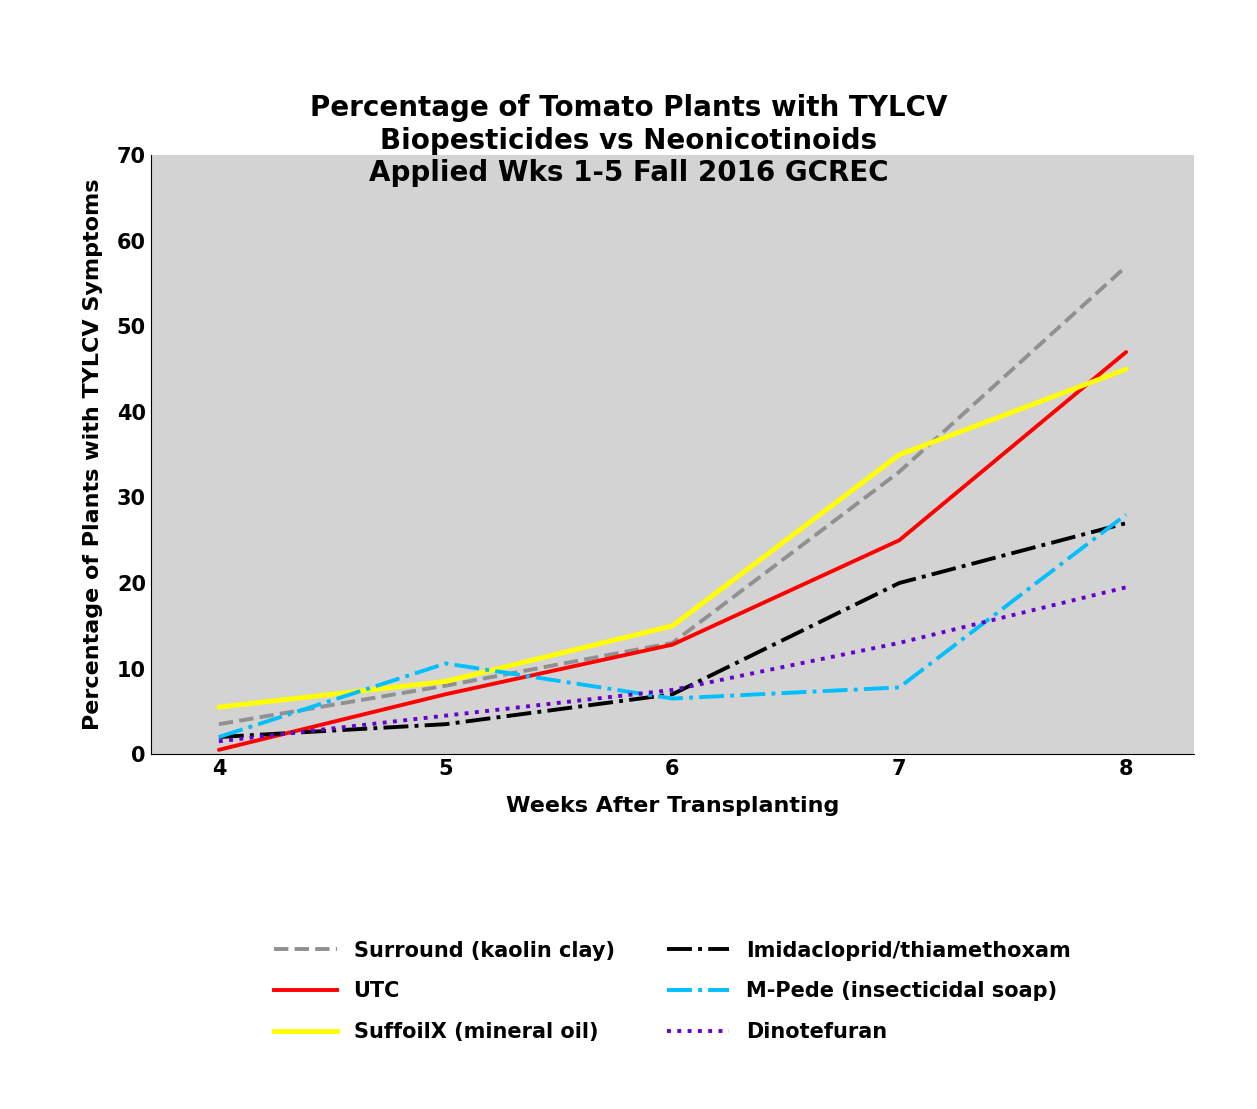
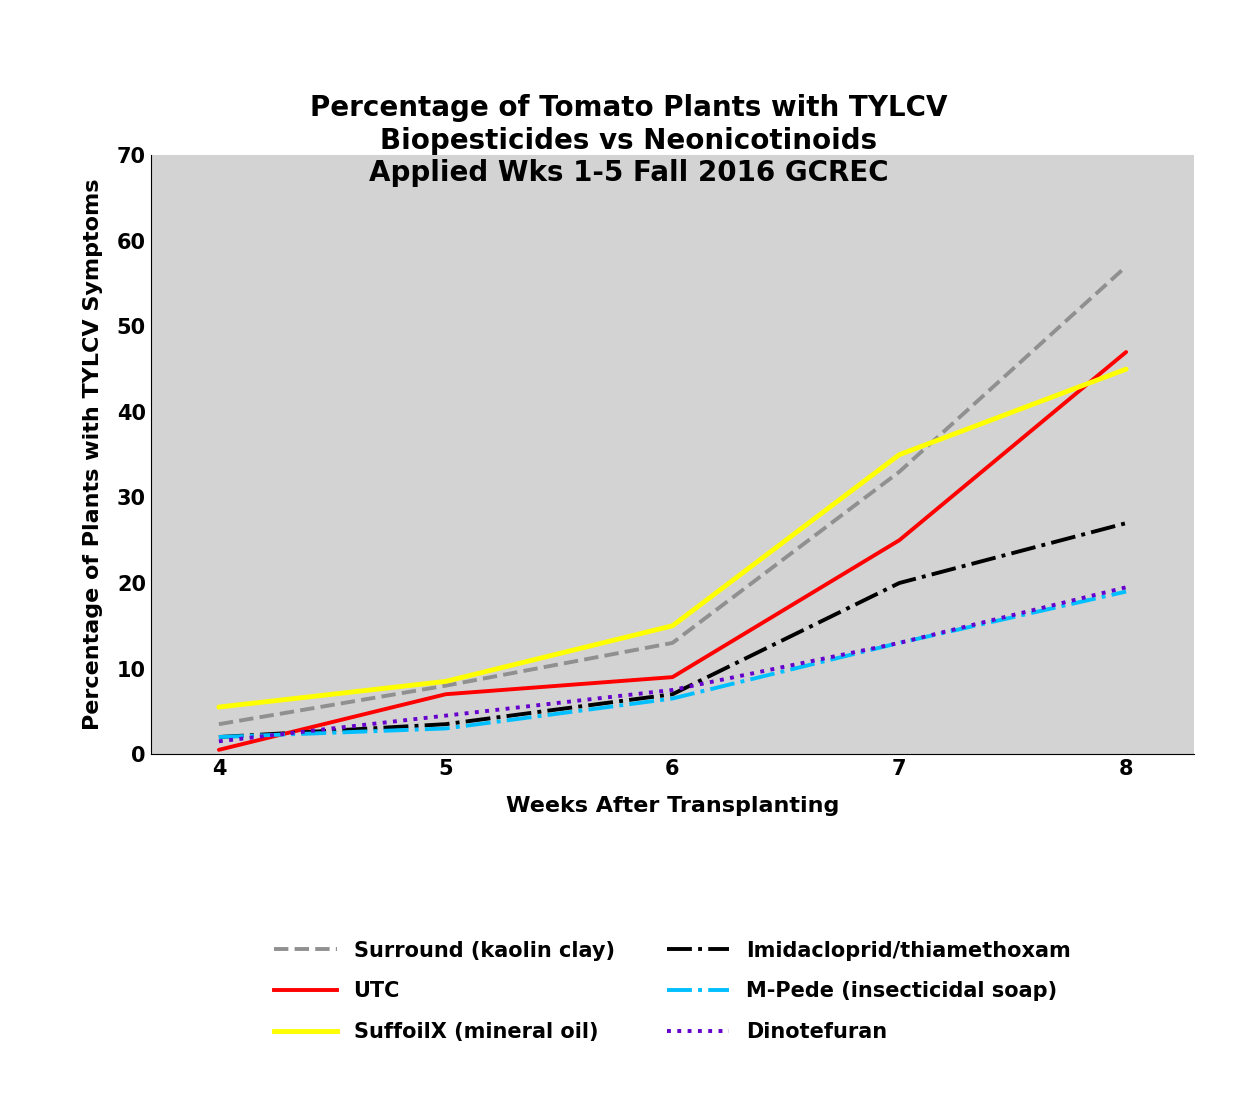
M-Pede (insecticidal soap)/5: 10.6 -> 3.0
UTC/6: 12.8 -> 9.0
M-Pede (insecticidal soap)/7: 7.8 -> 13.0
M-Pede (insecticidal soap)/8: 28.0 -> 19.0
